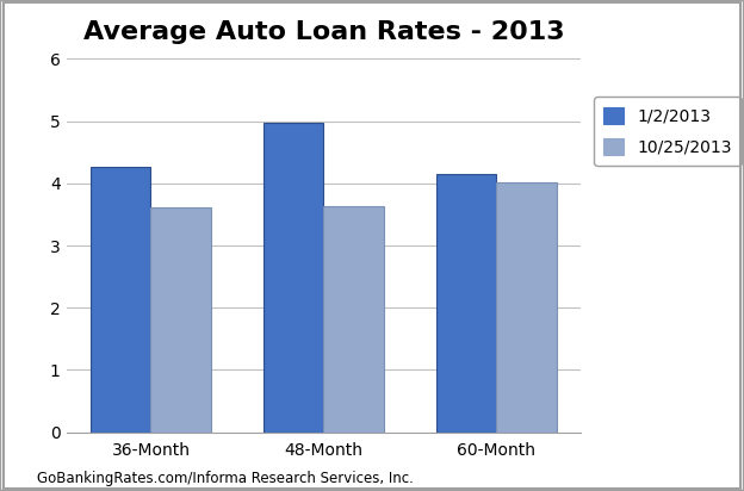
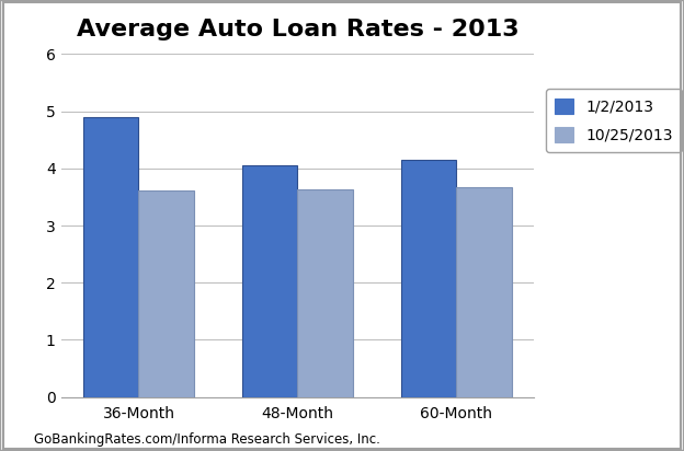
1/2/2013/36-Month: 4.26 -> 4.90
1/2/2013/48-Month: 4.98 -> 4.05
10/25/2013/60-Month: 4.02 -> 3.68
